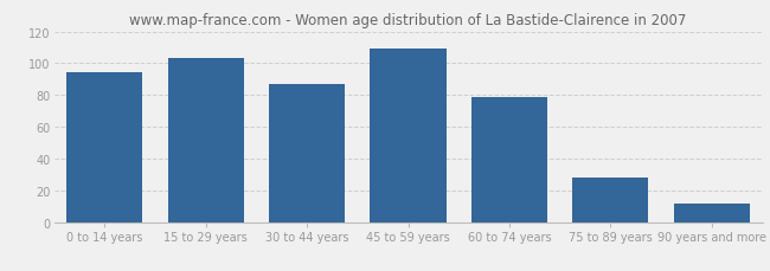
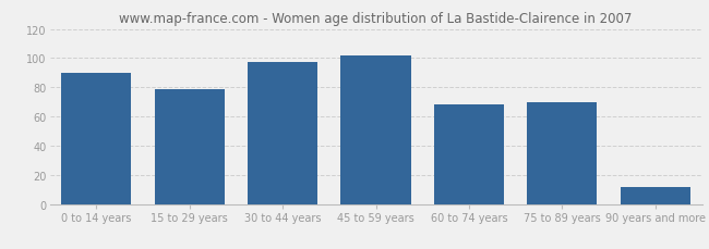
0 to 14 years: 94 -> 90
15 to 29 years: 103 -> 79
30 to 44 years: 87 -> 97
45 to 59 years: 109 -> 102
60 to 74 years: 79 -> 68
75 to 89 years: 28 -> 70
